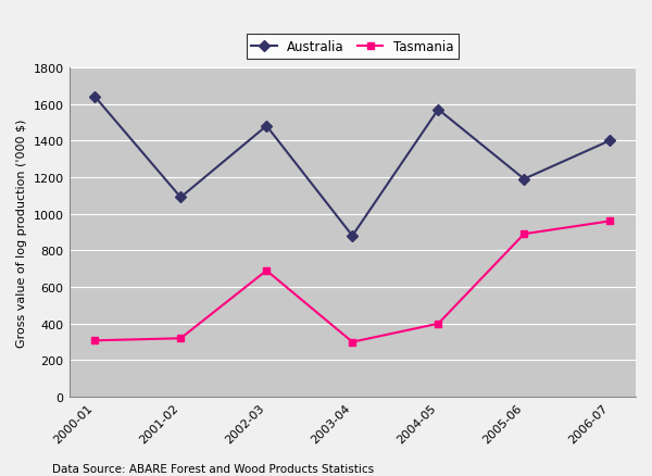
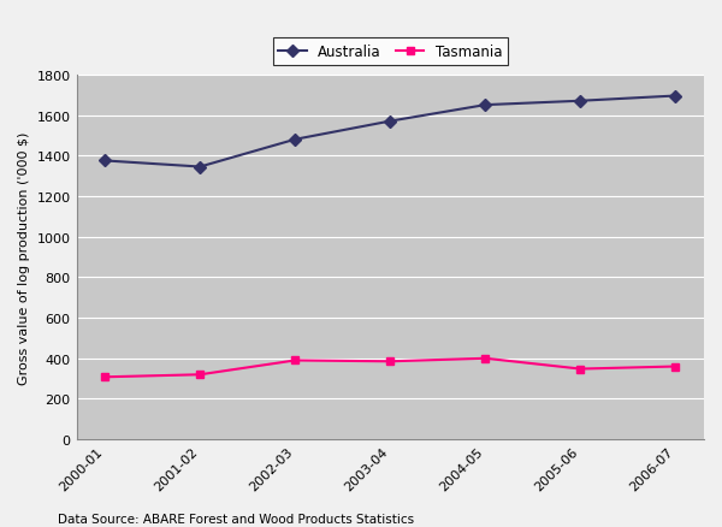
Australia/2000-01: 1640 -> 1380
Australia/2001-02: 1090 -> 1340
Tasmania/2002-03: 690 -> 390
Australia/2003-04: 880 -> 1570
Tasmania/2003-04: 300 -> 380
Australia/2004-05: 1570 -> 1650
Australia/2005-06: 1190 -> 1670
Tasmania/2005-06: 890 -> 350
Australia/2006-07: 1400 -> 1700
Tasmania/2006-07: 960 -> 360
